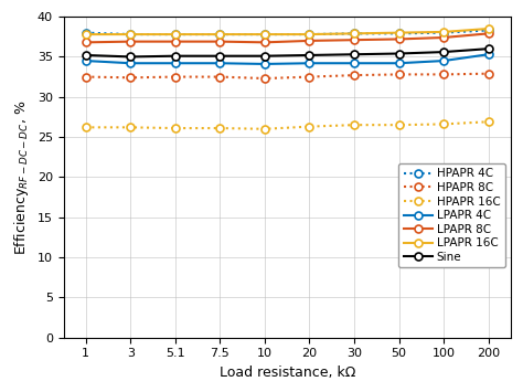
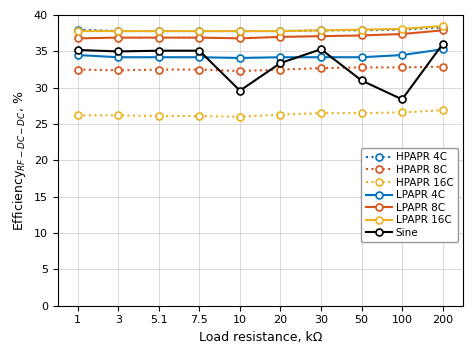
Sine/10: 35.1 -> 29.6
Sine/20: 35.2 -> 33.4
Sine/50: 35.4 -> 31.0
Sine/100: 35.6 -> 28.4
